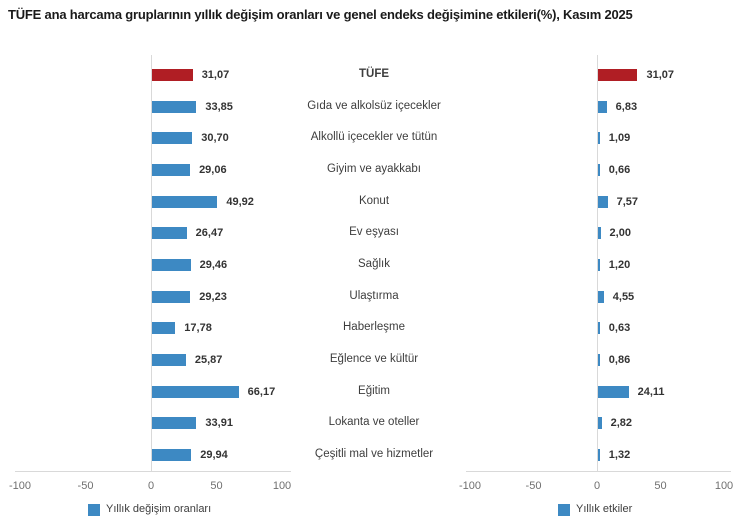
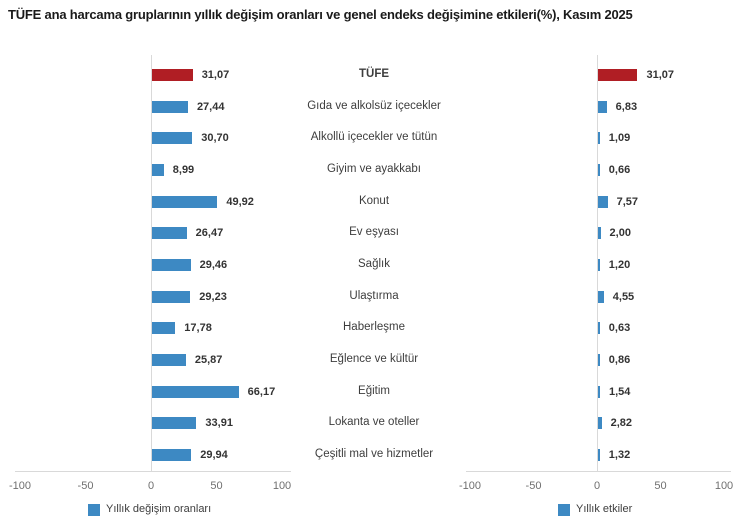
Yıllık değişim oranları/Gıda ve alkolsüz içecekler: 33,85 -> 27,44
Yıllık değişim oranları/Giyim ve ayakkabı: 29,06 -> 8,99
Yıllık etkiler/Eğitim: 24,11 -> 1,54
